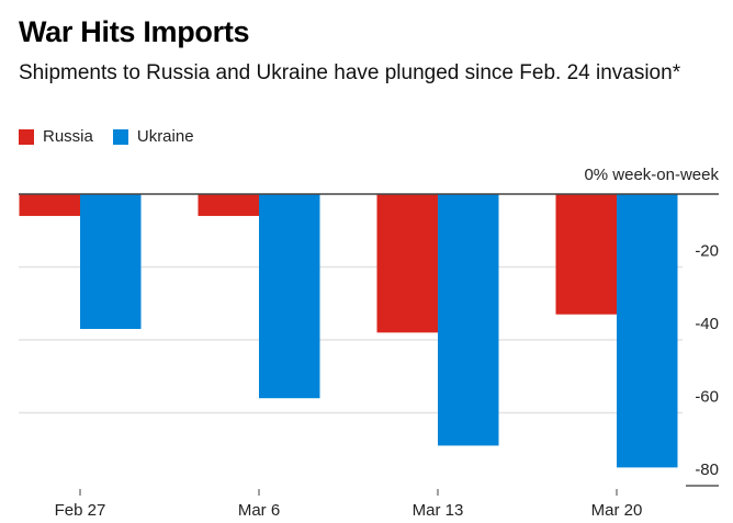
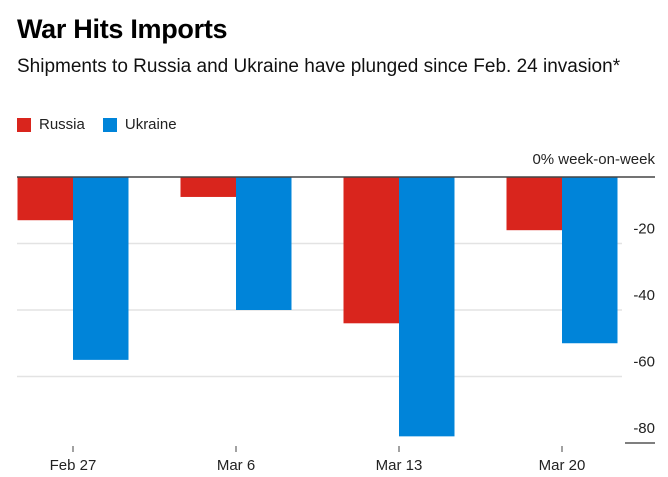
Russia/Feb 27: -6 -> -13
Ukraine/Feb 27: -37 -> -55
Ukraine/Mar 6: -56 -> -40
Russia/Mar 13: -38 -> -44
Ukraine/Mar 13: -69 -> -78
Russia/Mar 20: -33 -> -16
Ukraine/Mar 20: -75 -> -50
